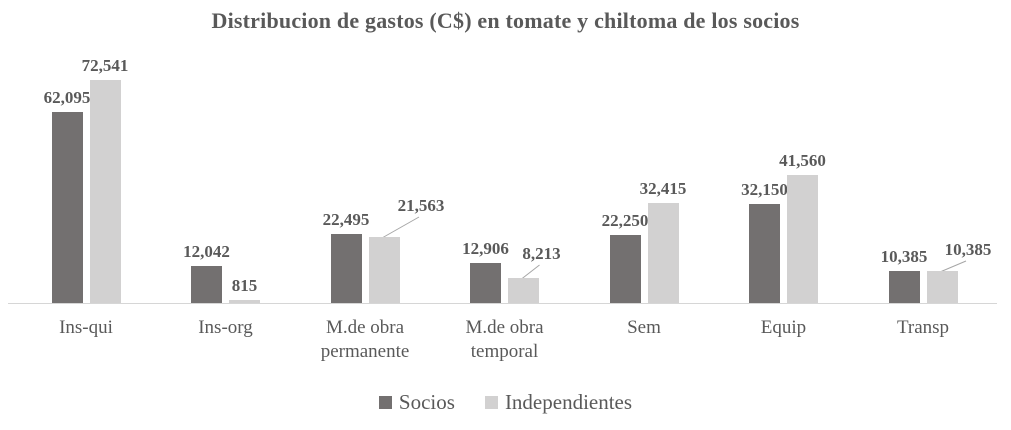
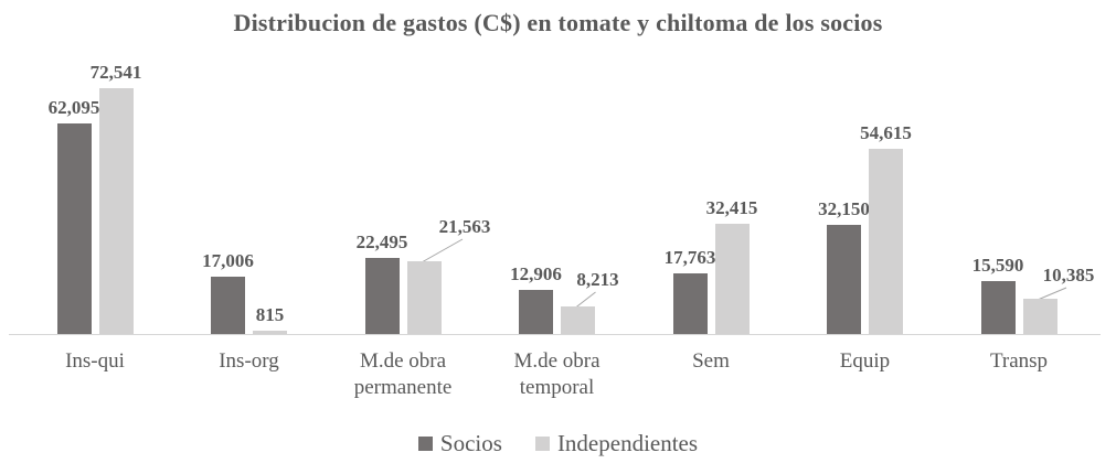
Socios/Ins-org: 12,042 -> 17,006
Socios/Sem: 22,250 -> 17,763
Independientes/Equip: 41,560 -> 54,615
Socios/Transp: 10,385 -> 15,590
